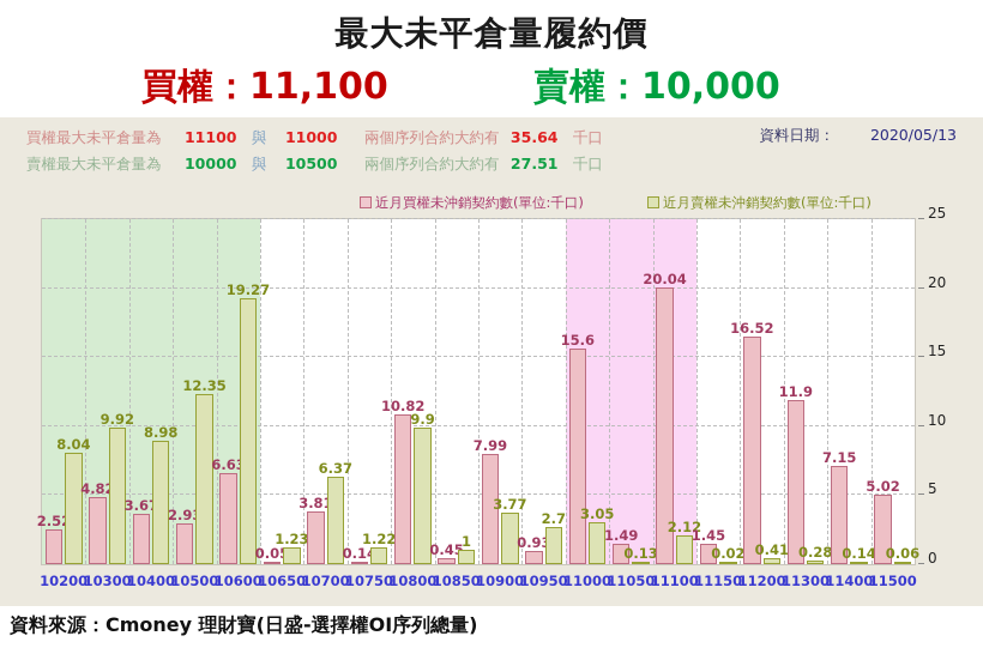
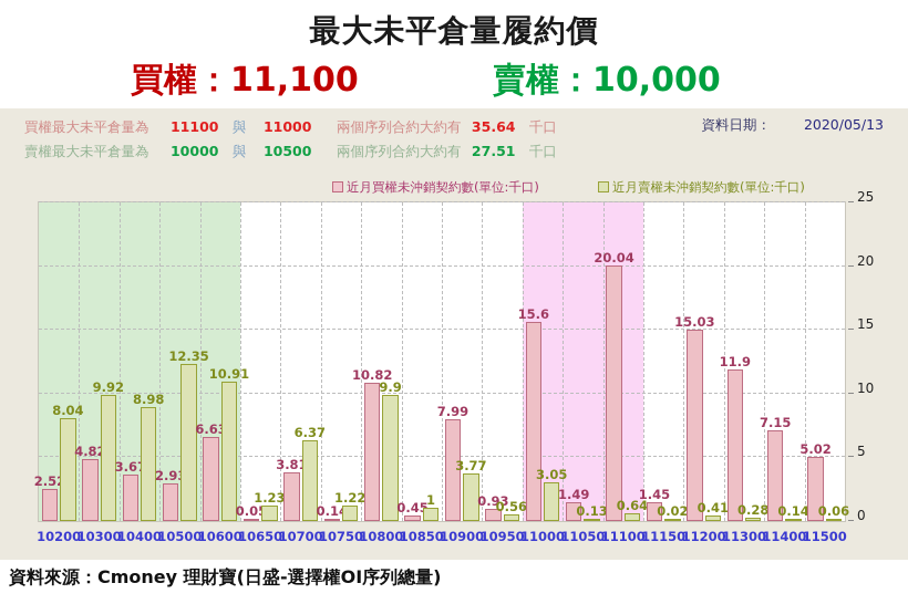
近月賣權未沖銷契約數(單位:千口)/10600: 19.27 -> 10.91
近月賣權未沖銷契約數(單位:千口)/10950: 2.7 -> 0.56
近月賣權未沖銷契約數(單位:千口)/11100: 2.12 -> 0.64
近月買權未沖銷契約數(單位:千口)/11200: 16.52 -> 15.03
